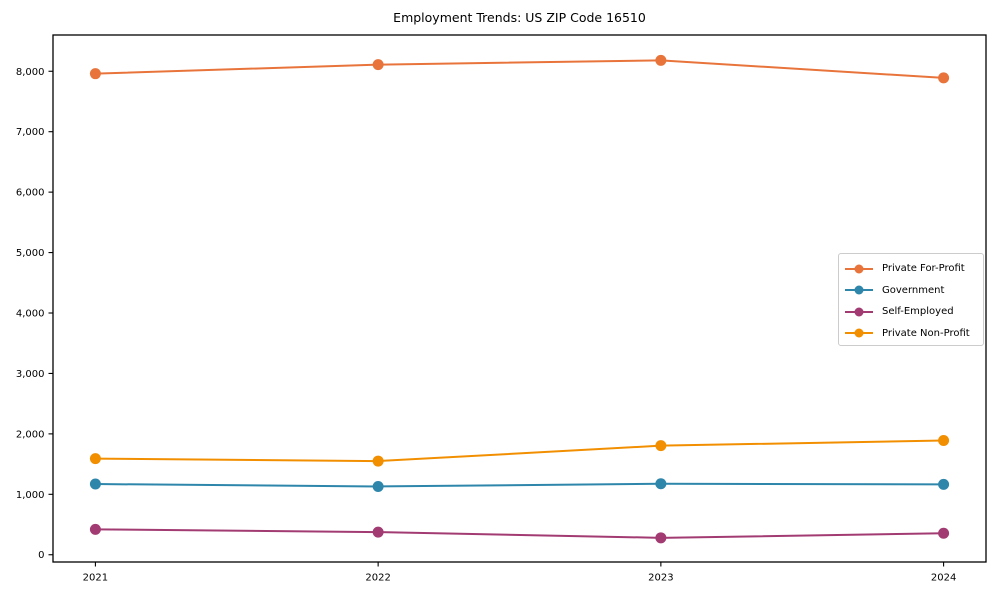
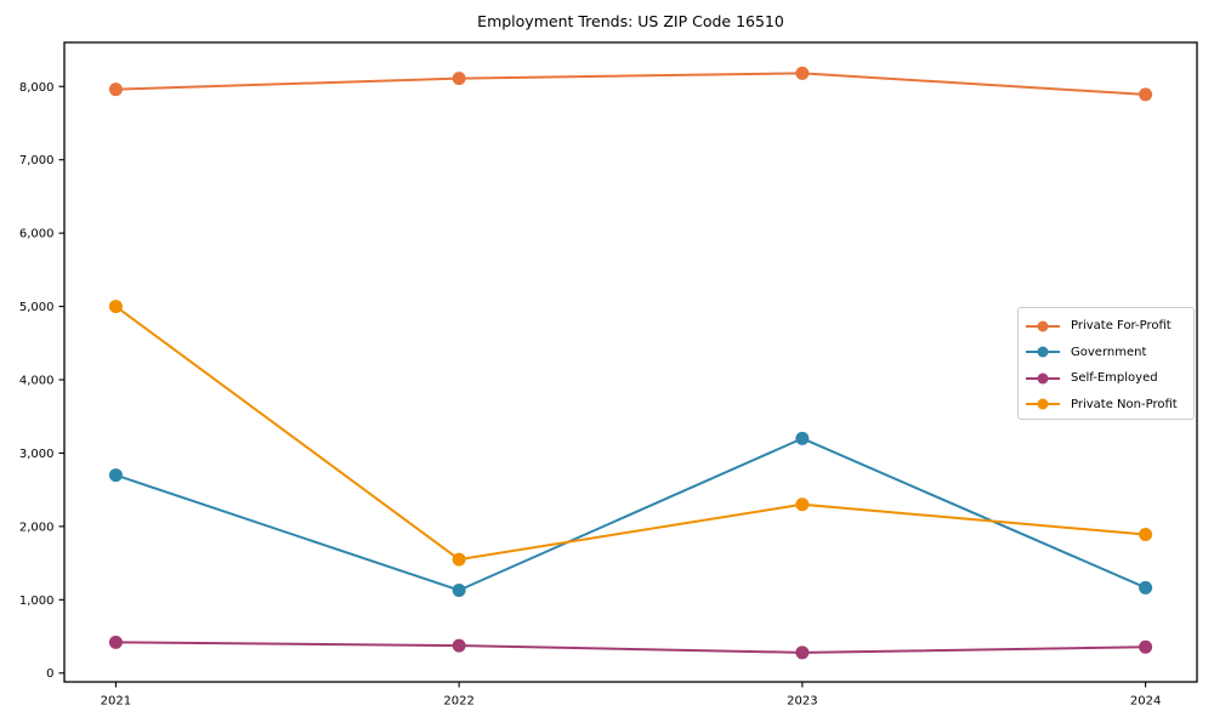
Government/2021: 1200 -> 2700
Private Non-Profit/2021: 1600 -> 5000
Government/2023: 1200 -> 3200
Private Non-Profit/2023: 1800 -> 2300
